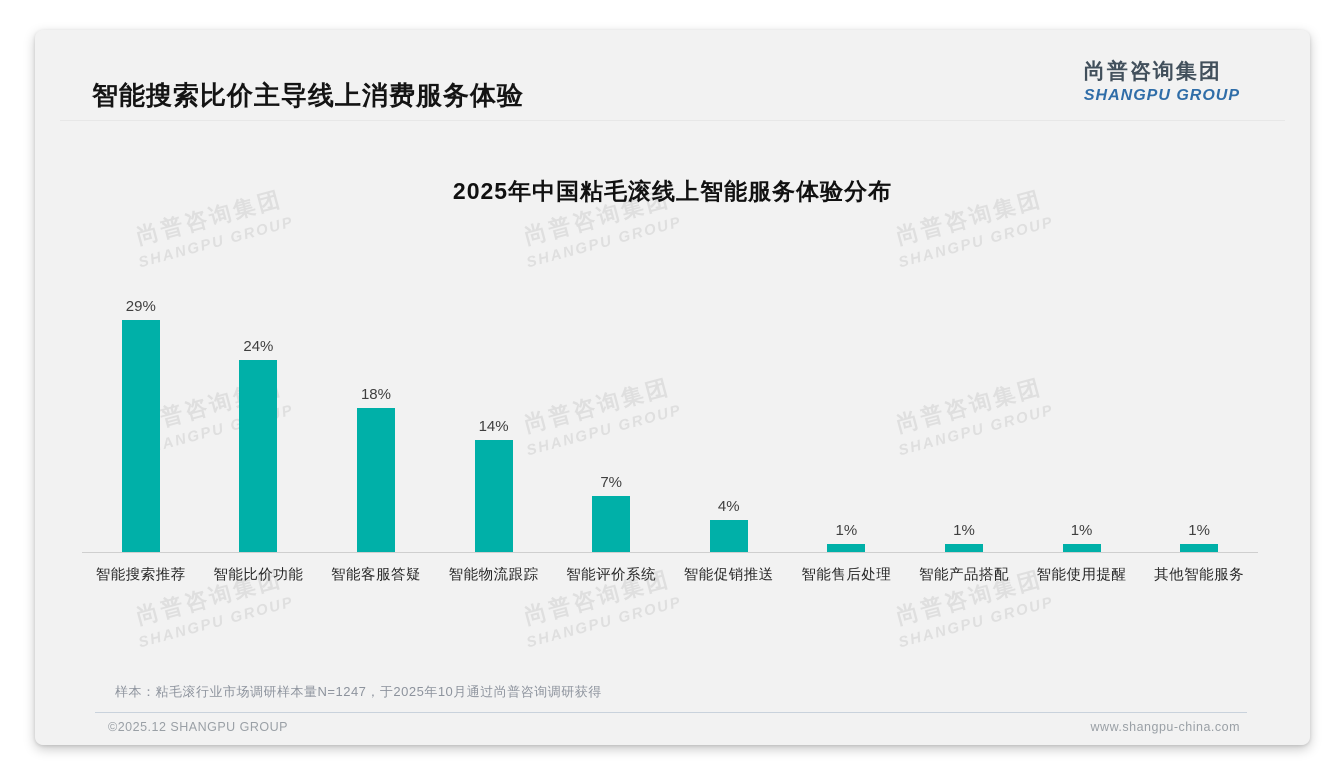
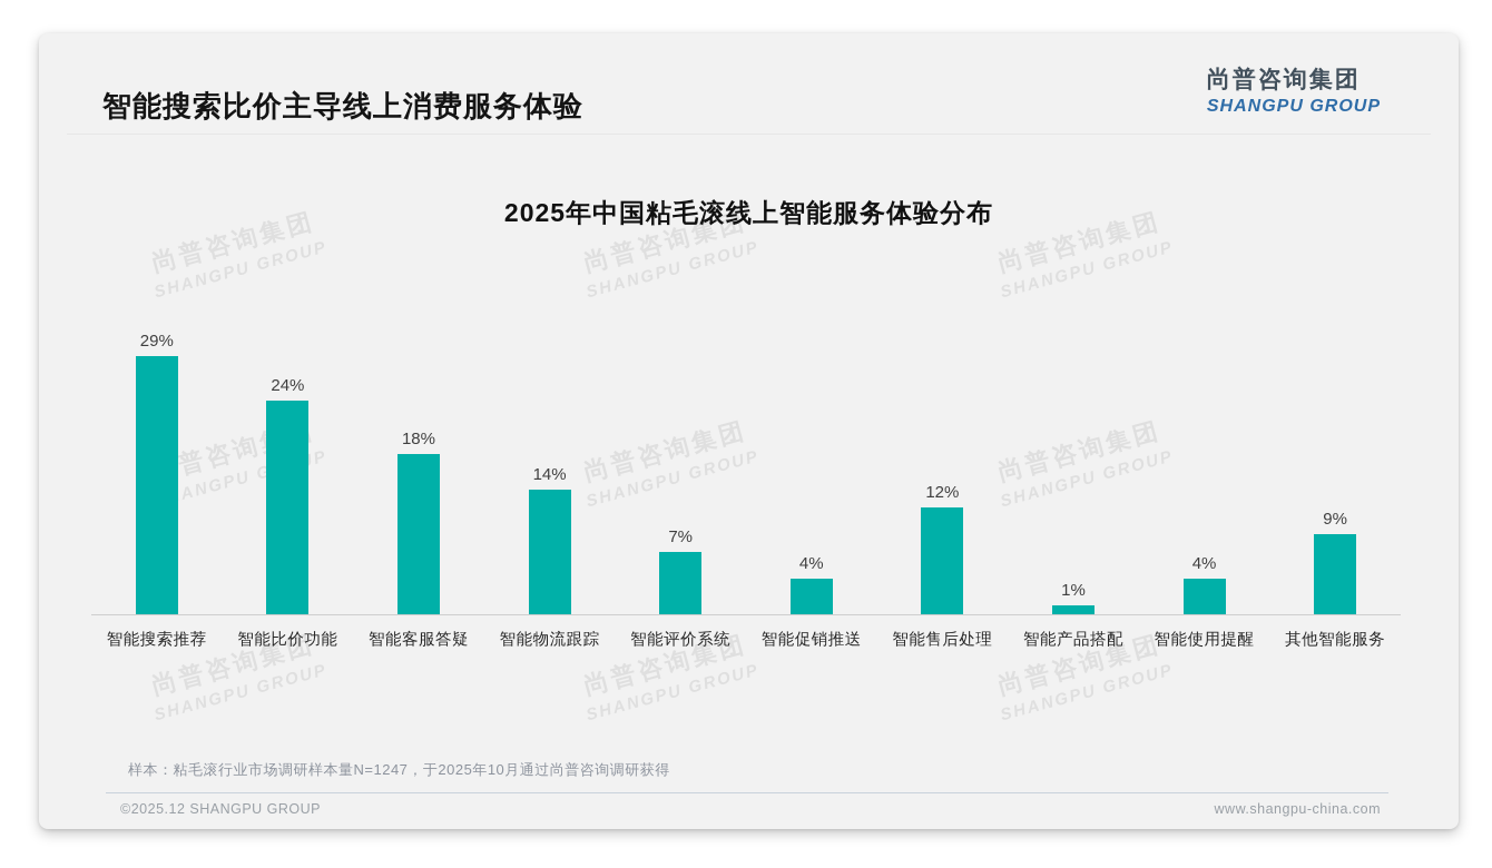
智能售后处理: 1% -> 12%
智能使用提醒: 1% -> 4%
其他智能服务: 1% -> 9%
